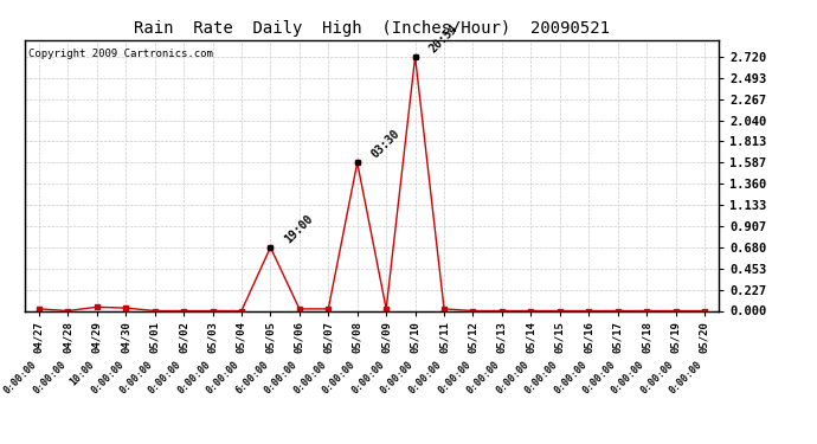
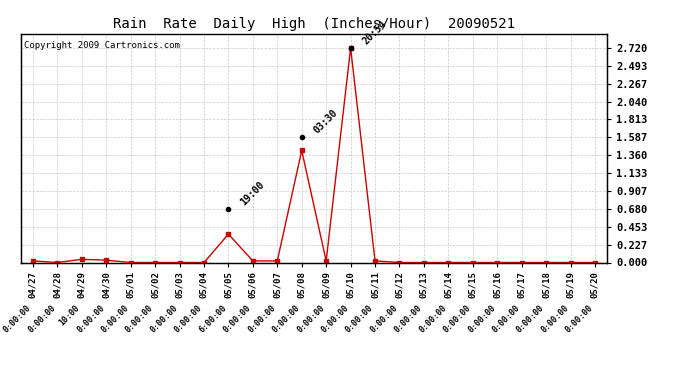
05/05: 0.68 -> 0.36
05/08: 1.59 -> 1.42
